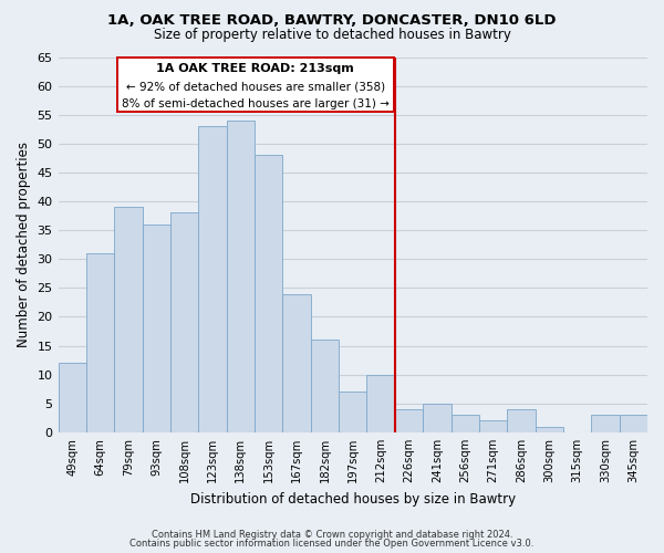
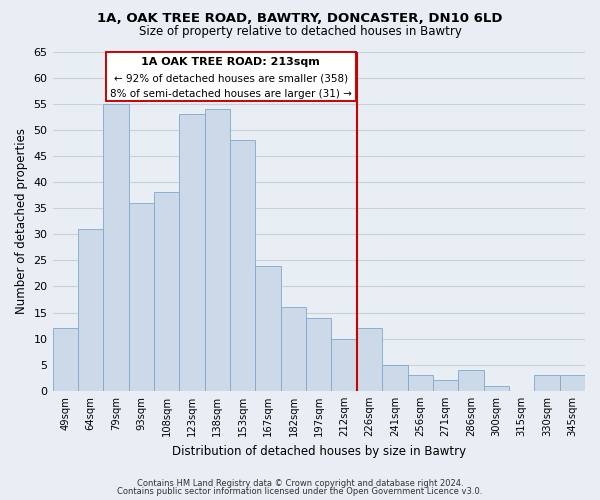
79sqm: 39 -> 55
197sqm: 7 -> 14
226sqm: 4 -> 12
